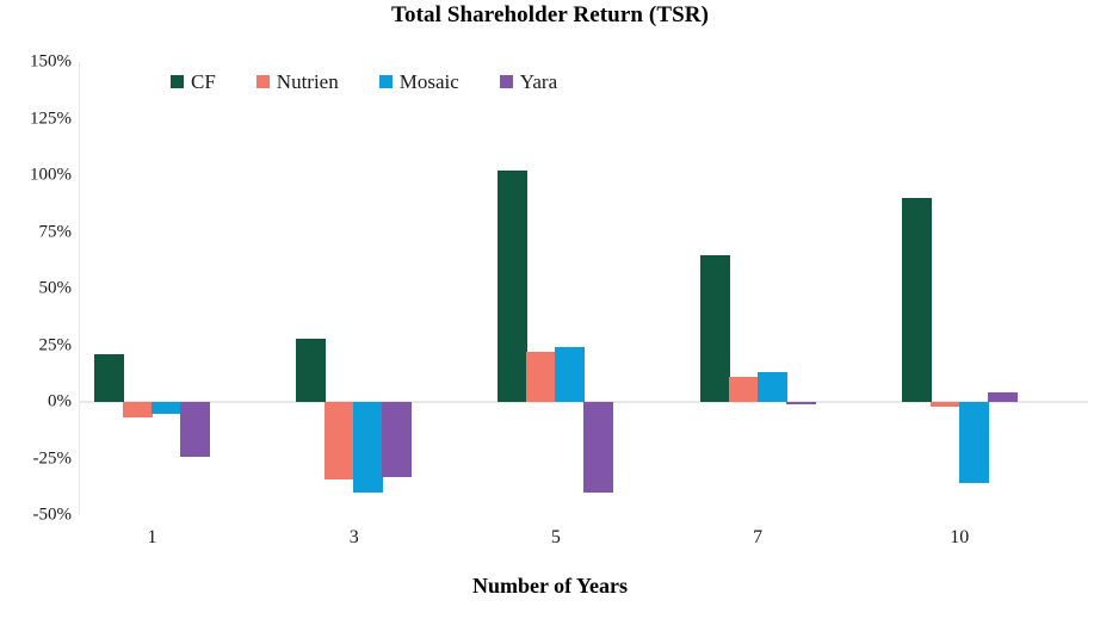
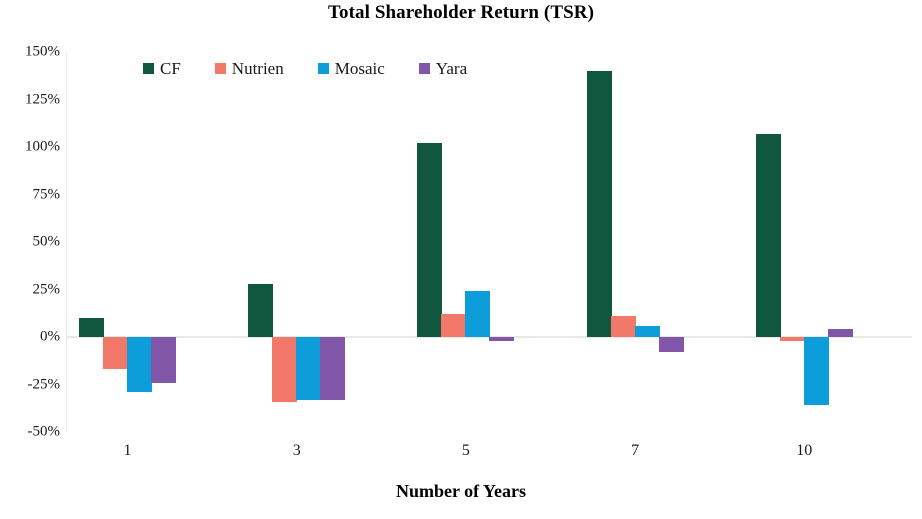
CF/1: 21% -> 10%
Nutrien/1: -7% -> -17%
Mosaic/1: -5% -> -29%
Mosaic/3: -40% -> -33%
Nutrien/5: 22% -> 12%
Yara/5: -40% -> -2%
CF/7: 65% -> 140%
Mosaic/7: 13% -> 6%
Yara/7: -1% -> -8%
CF/10: 90% -> 107%
